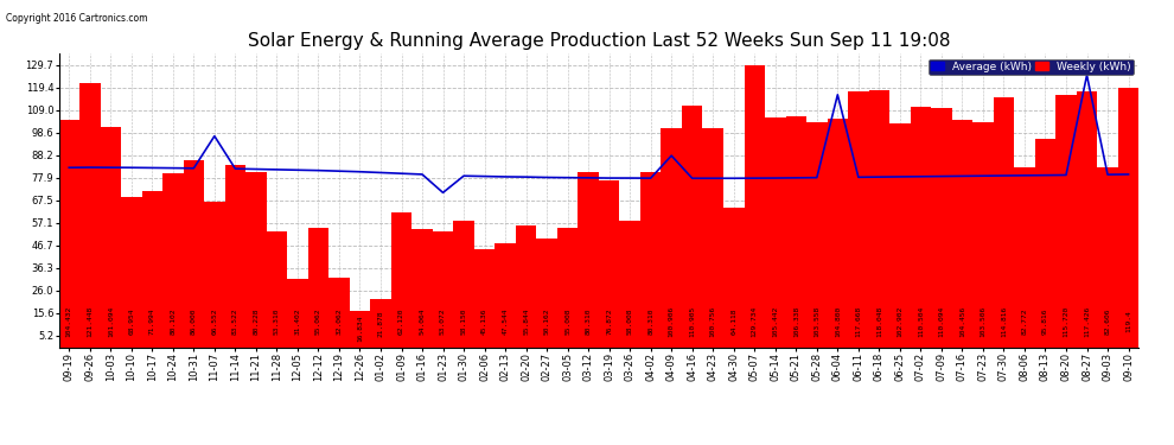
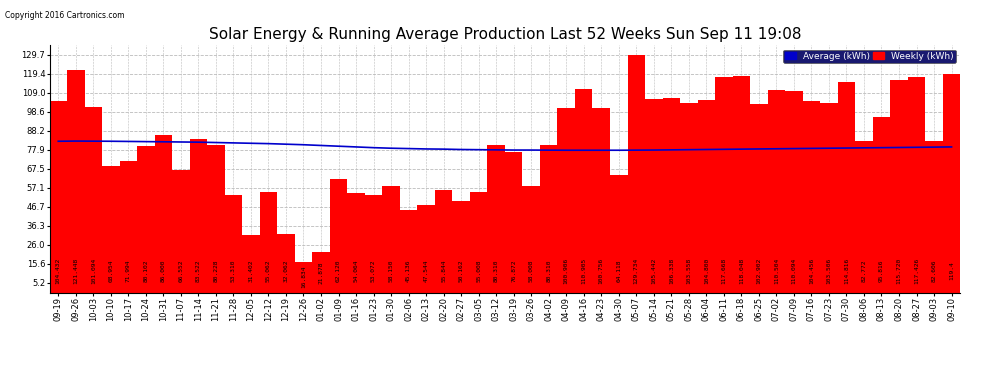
Average (kWh)/11-07: 97 -> 82
Average (kWh)/01-23: 71 -> 79
Average (kWh)/04-09: 88 -> 78
Average (kWh)/06-04: 116 -> 78
Average (kWh)/08-27: 125 -> 79
